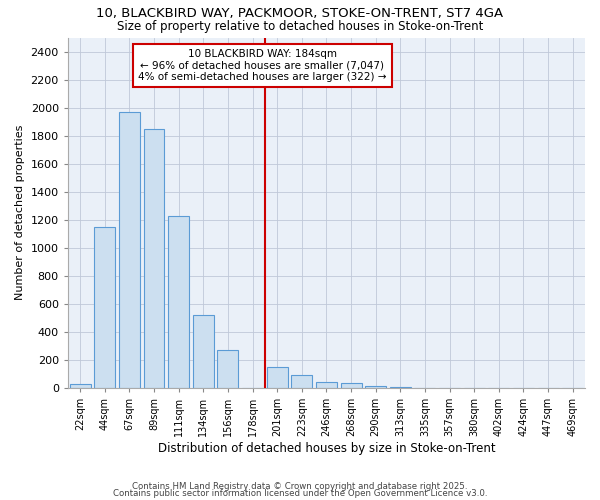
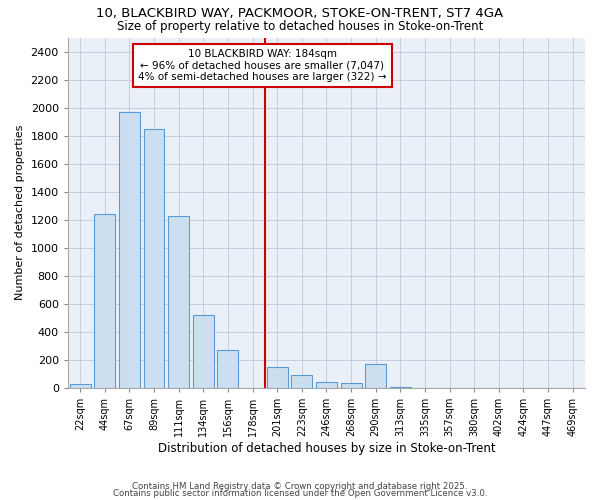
44sqm: 1150 -> 1240
290sqm: 20 -> 170
